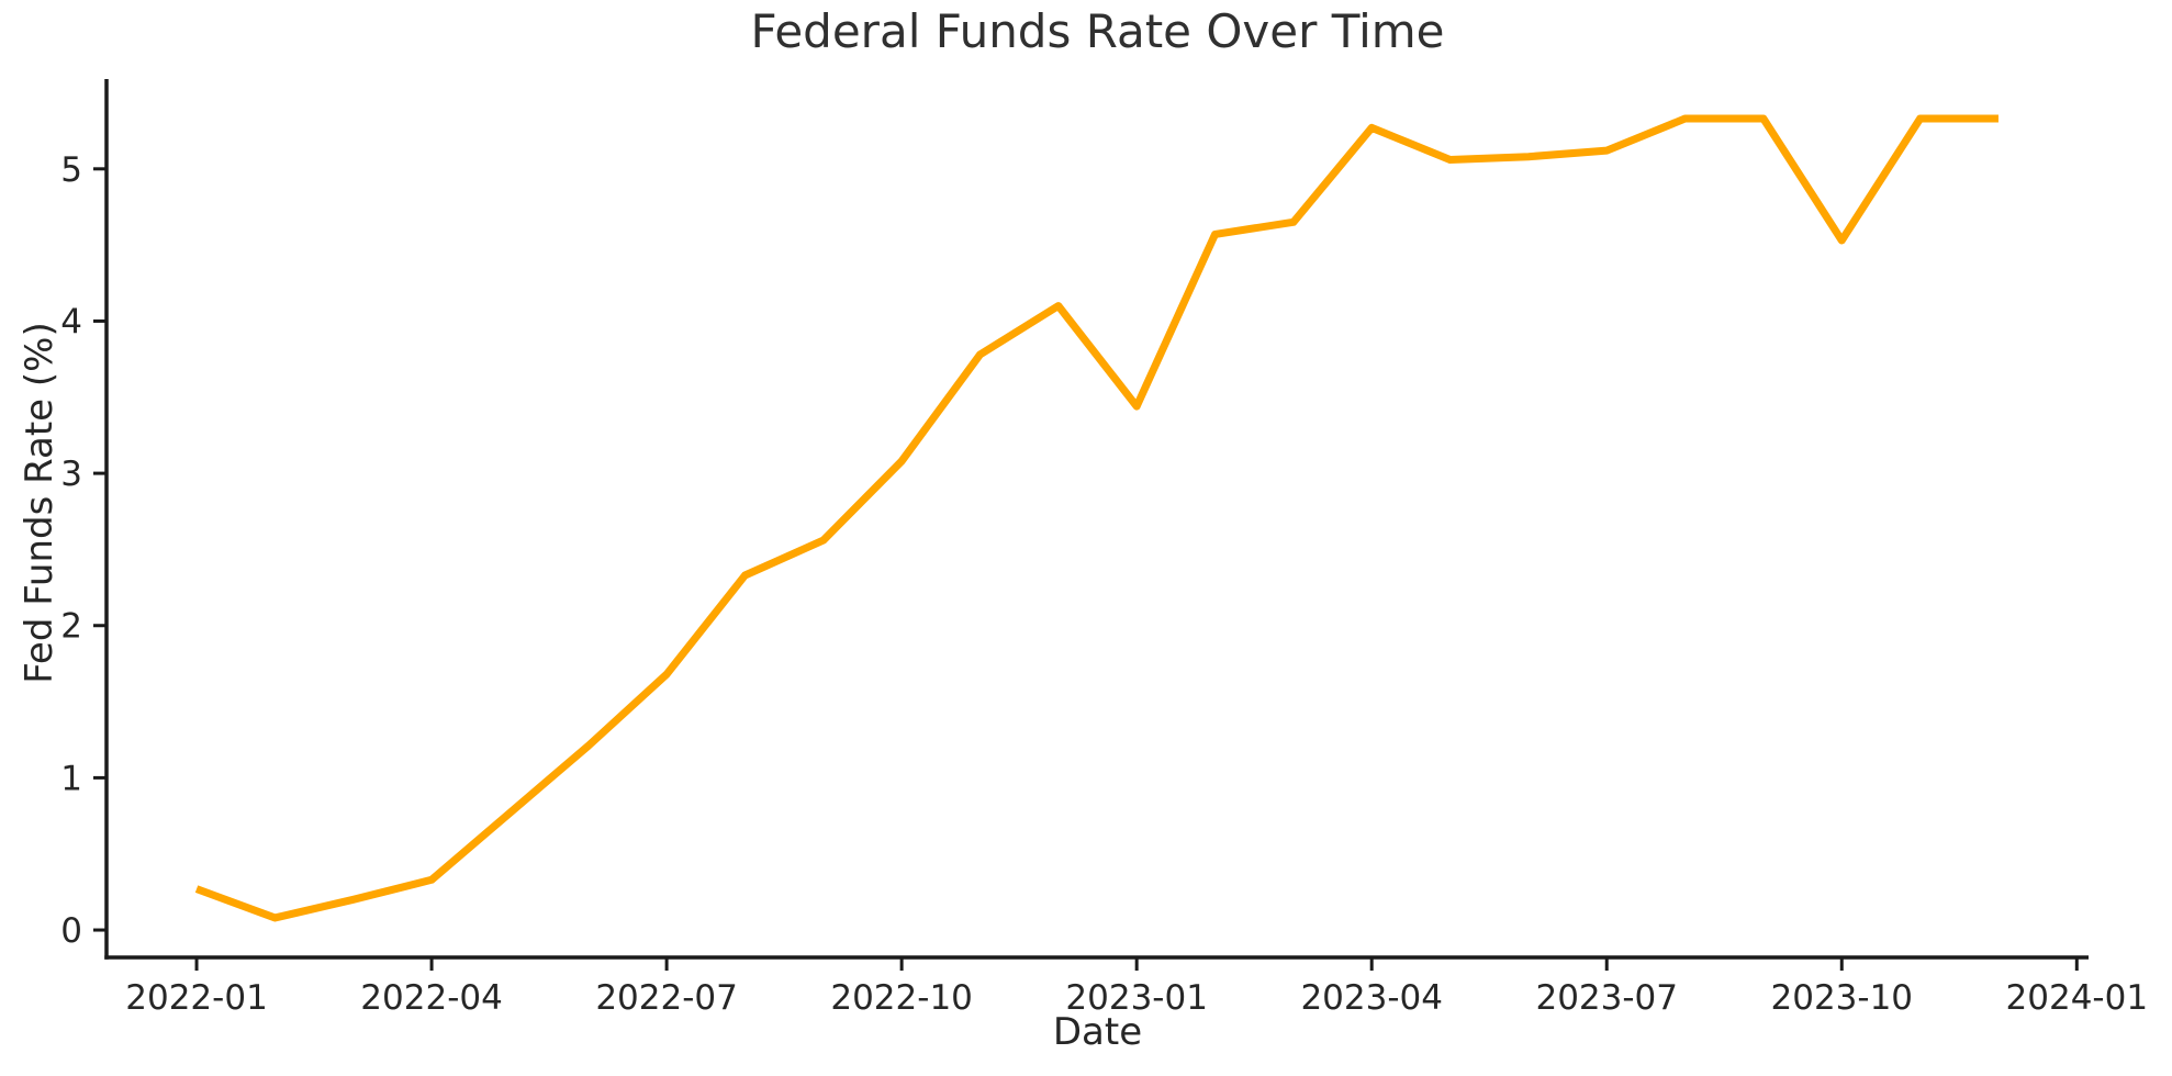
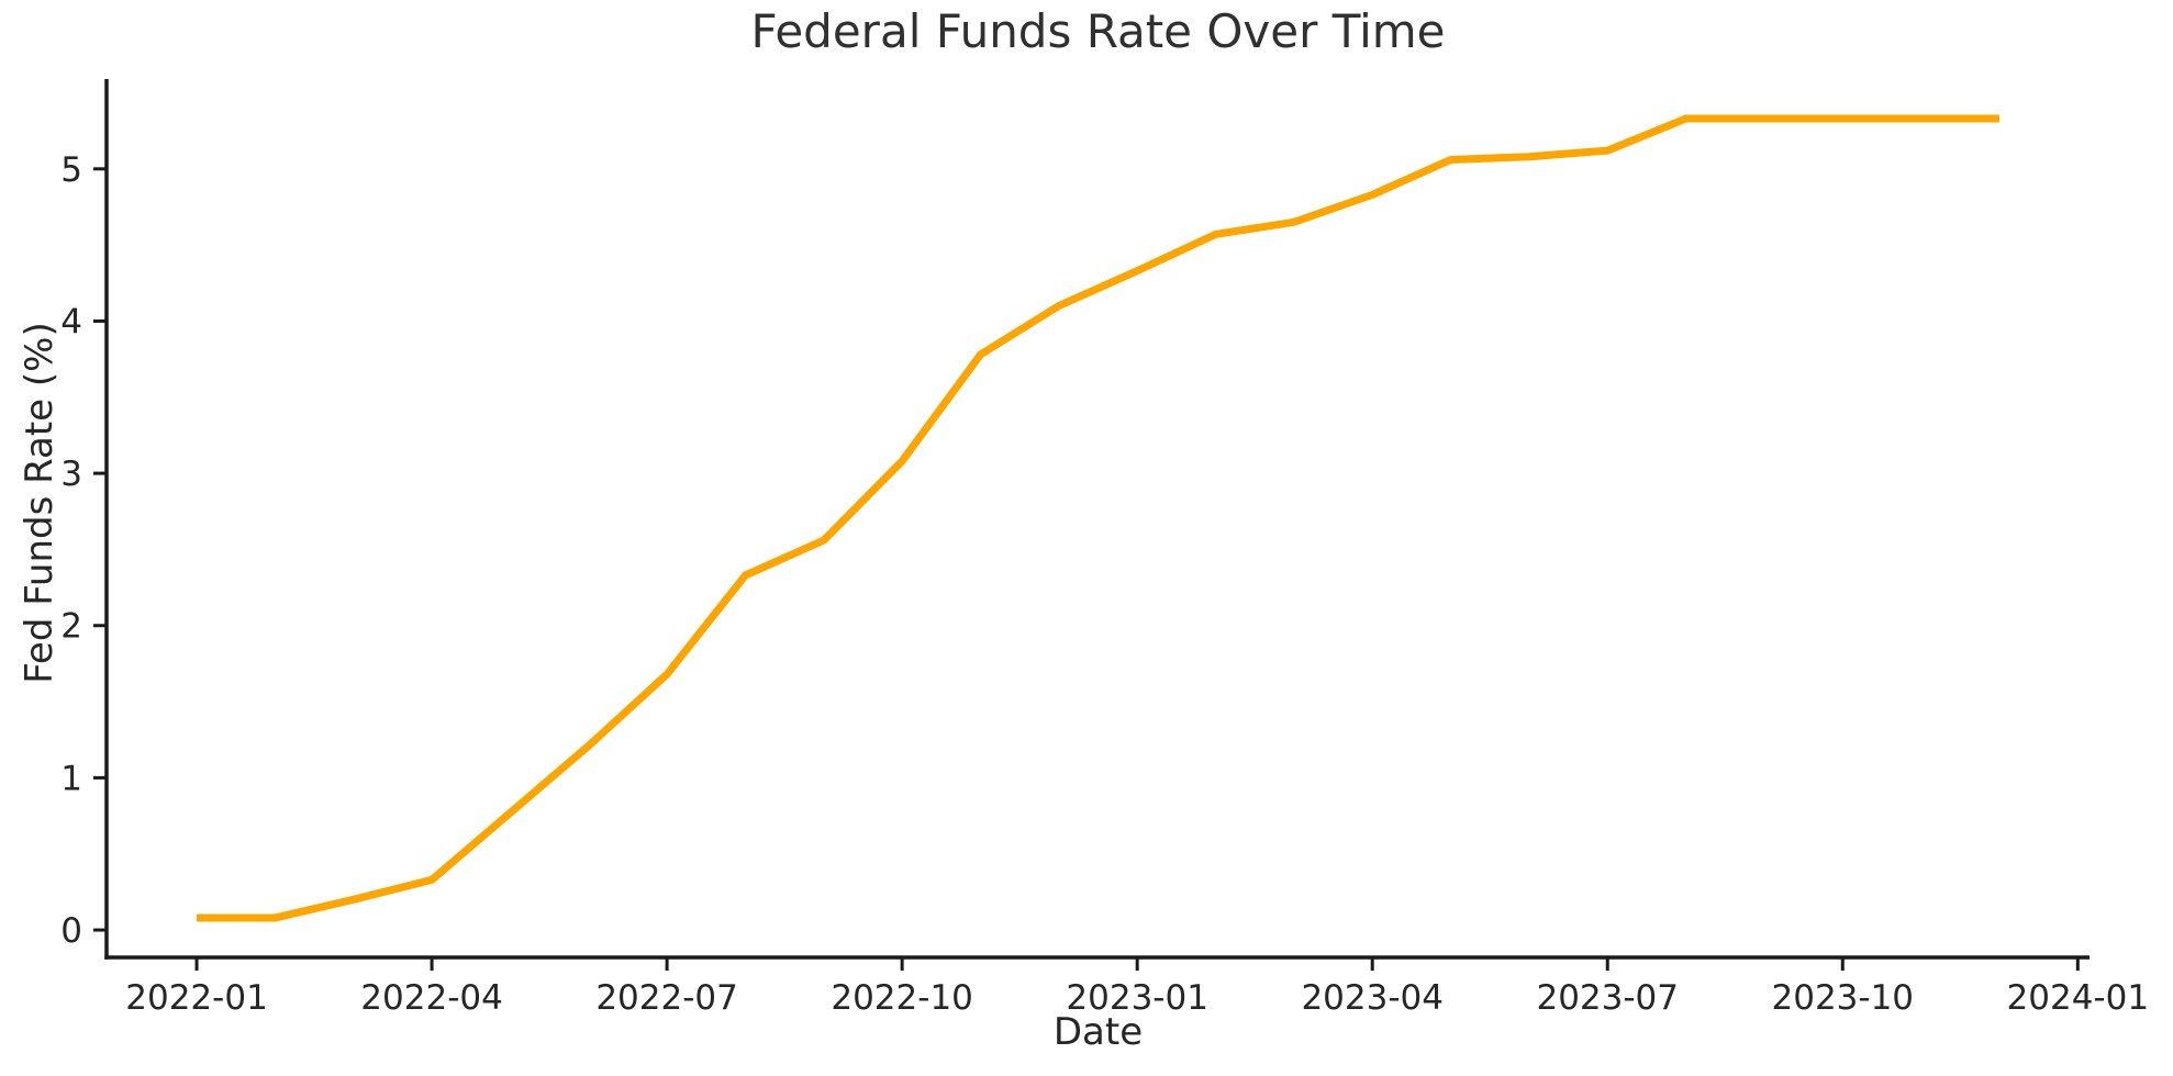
2022-01: 0.27 -> 0.08
2023-01: 3.44 -> 4.33
2023-04: 5.27 -> 4.83
2023-10: 4.53 -> 5.33
